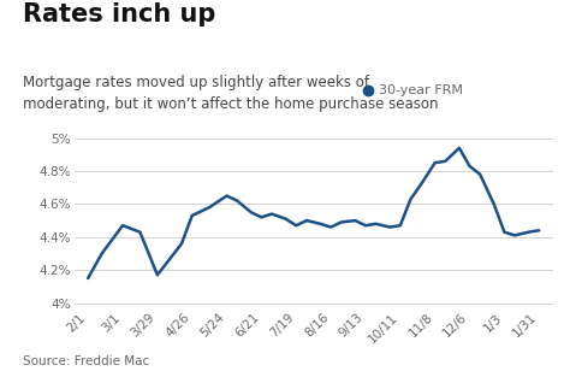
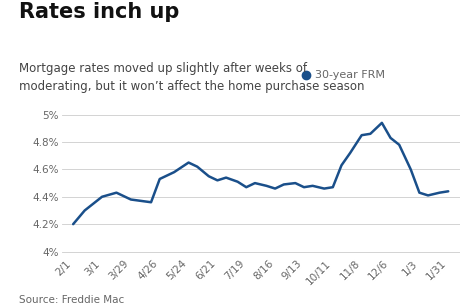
2/1: 4.15% -> 4.20%
3/1: 4.47% -> 4.40%
3/29: 4.17% -> 4.38%
